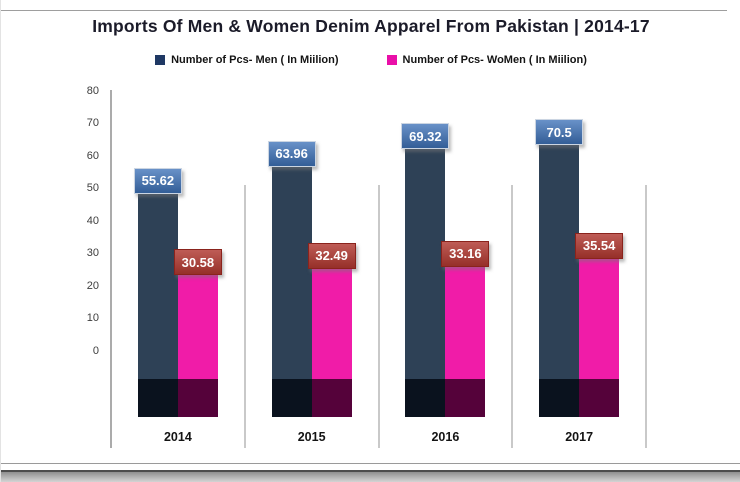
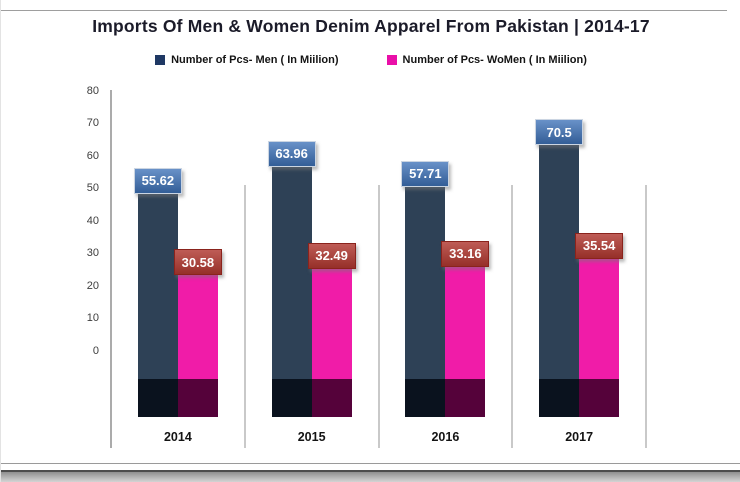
Number of Pcs- Men ( In Miilion)/2016: 69.32 -> 57.71
